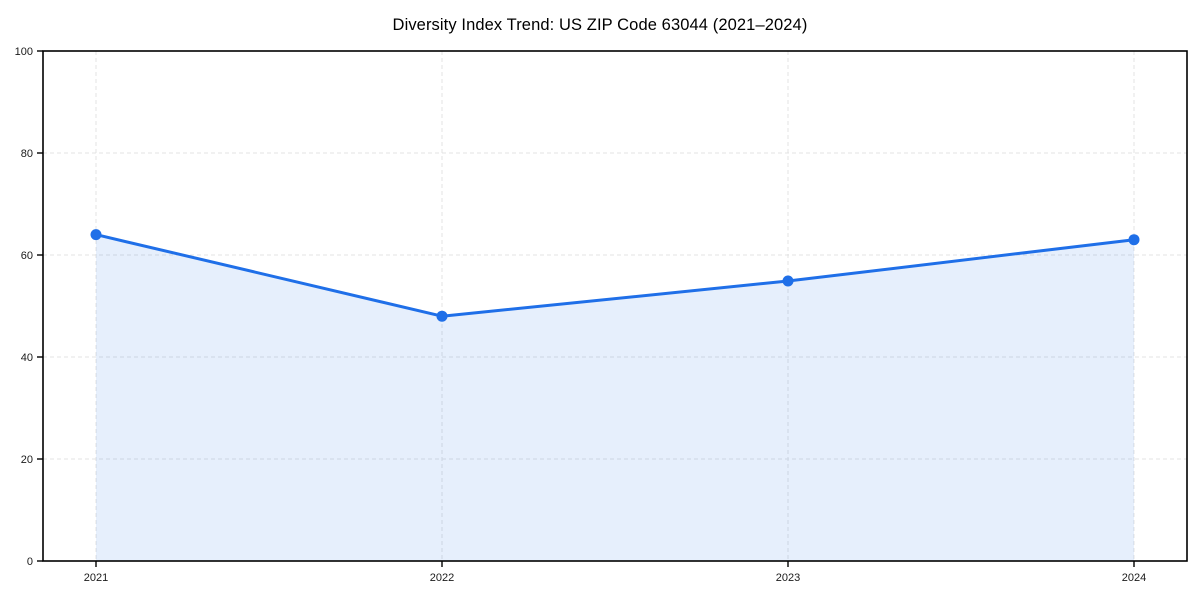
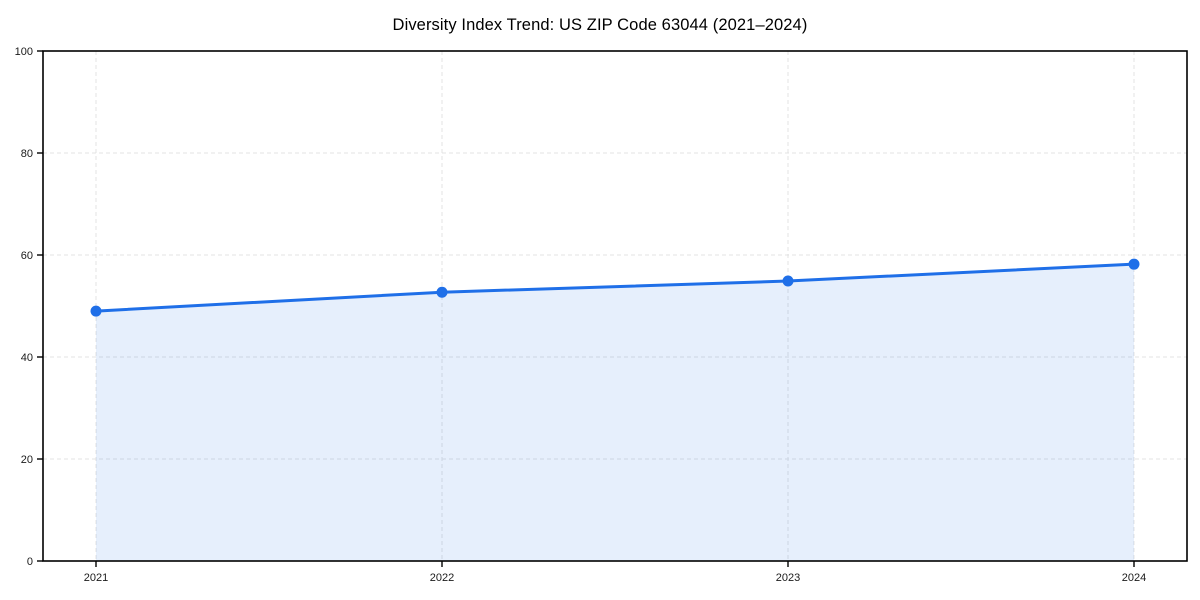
2021: 64 -> 49
2022: 48 -> 53
2024: 63 -> 58
